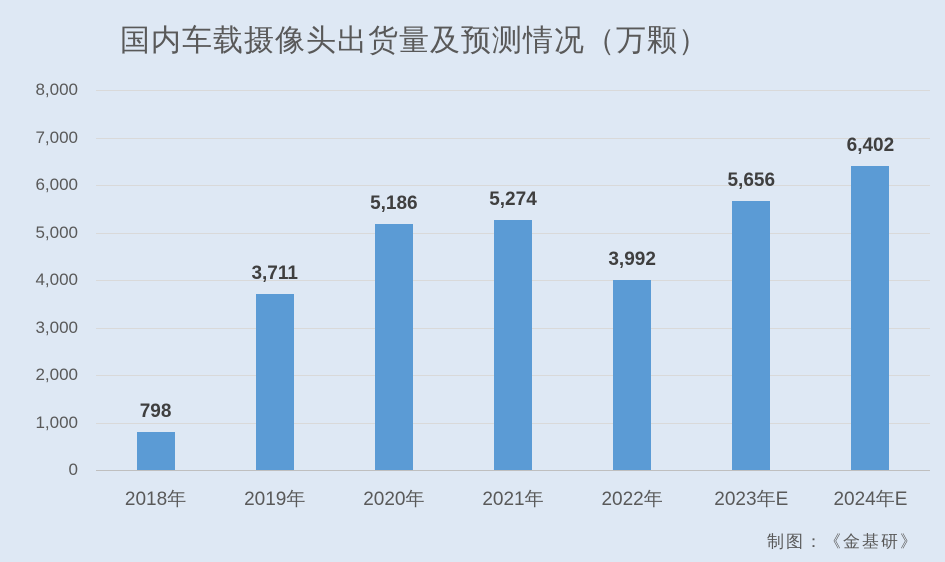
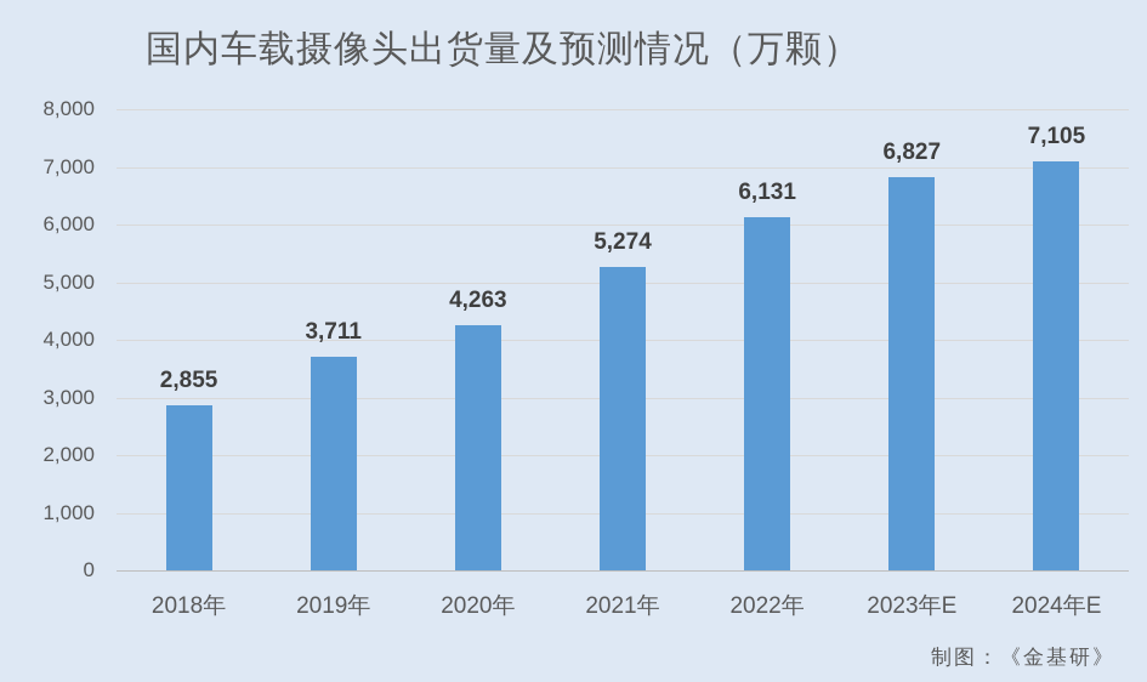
2018年: 798 -> 2,855
2020年: 5,186 -> 4,263
2022年: 3,992 -> 6,131
2023年E: 5,656 -> 6,827
2024年E: 6,402 -> 7,105
